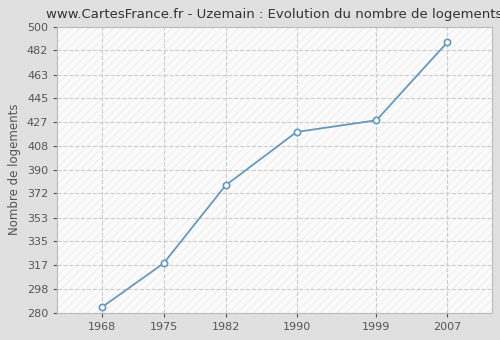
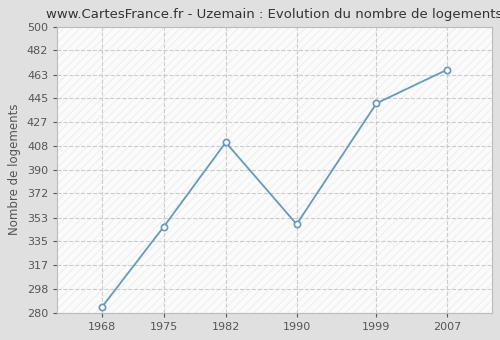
1975: 318 -> 346
1982: 378 -> 411
1990: 419 -> 348
1999: 428 -> 441
2007: 488 -> 467
